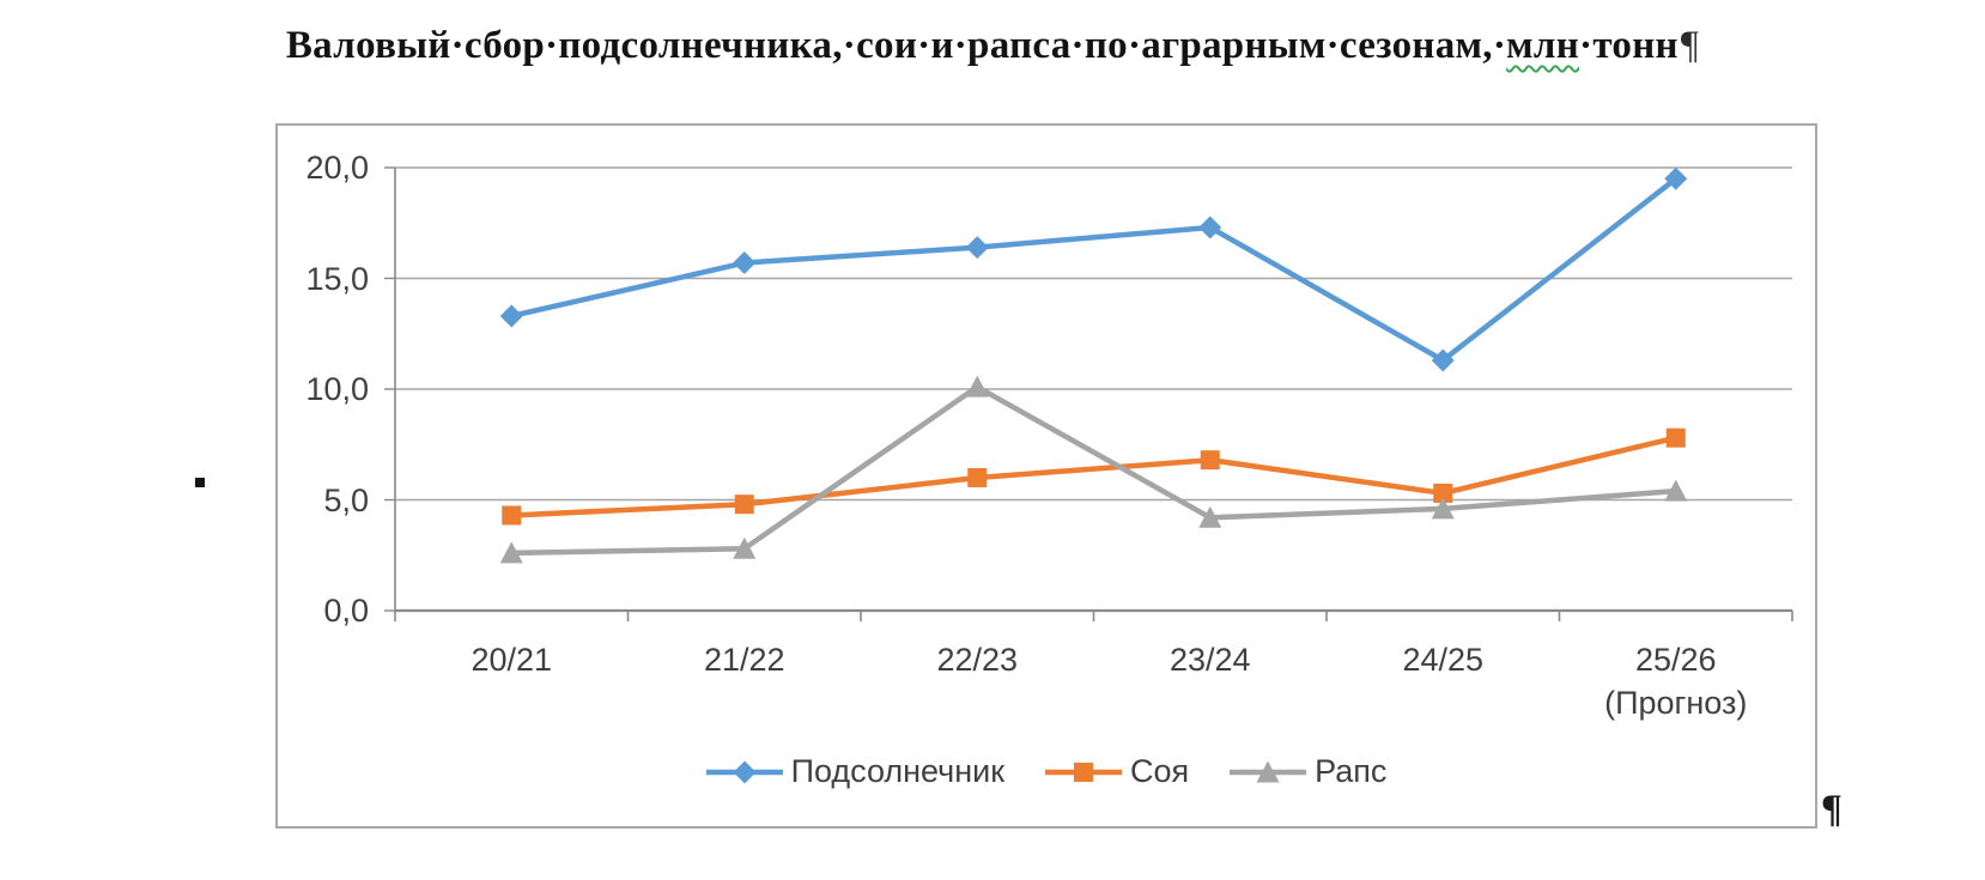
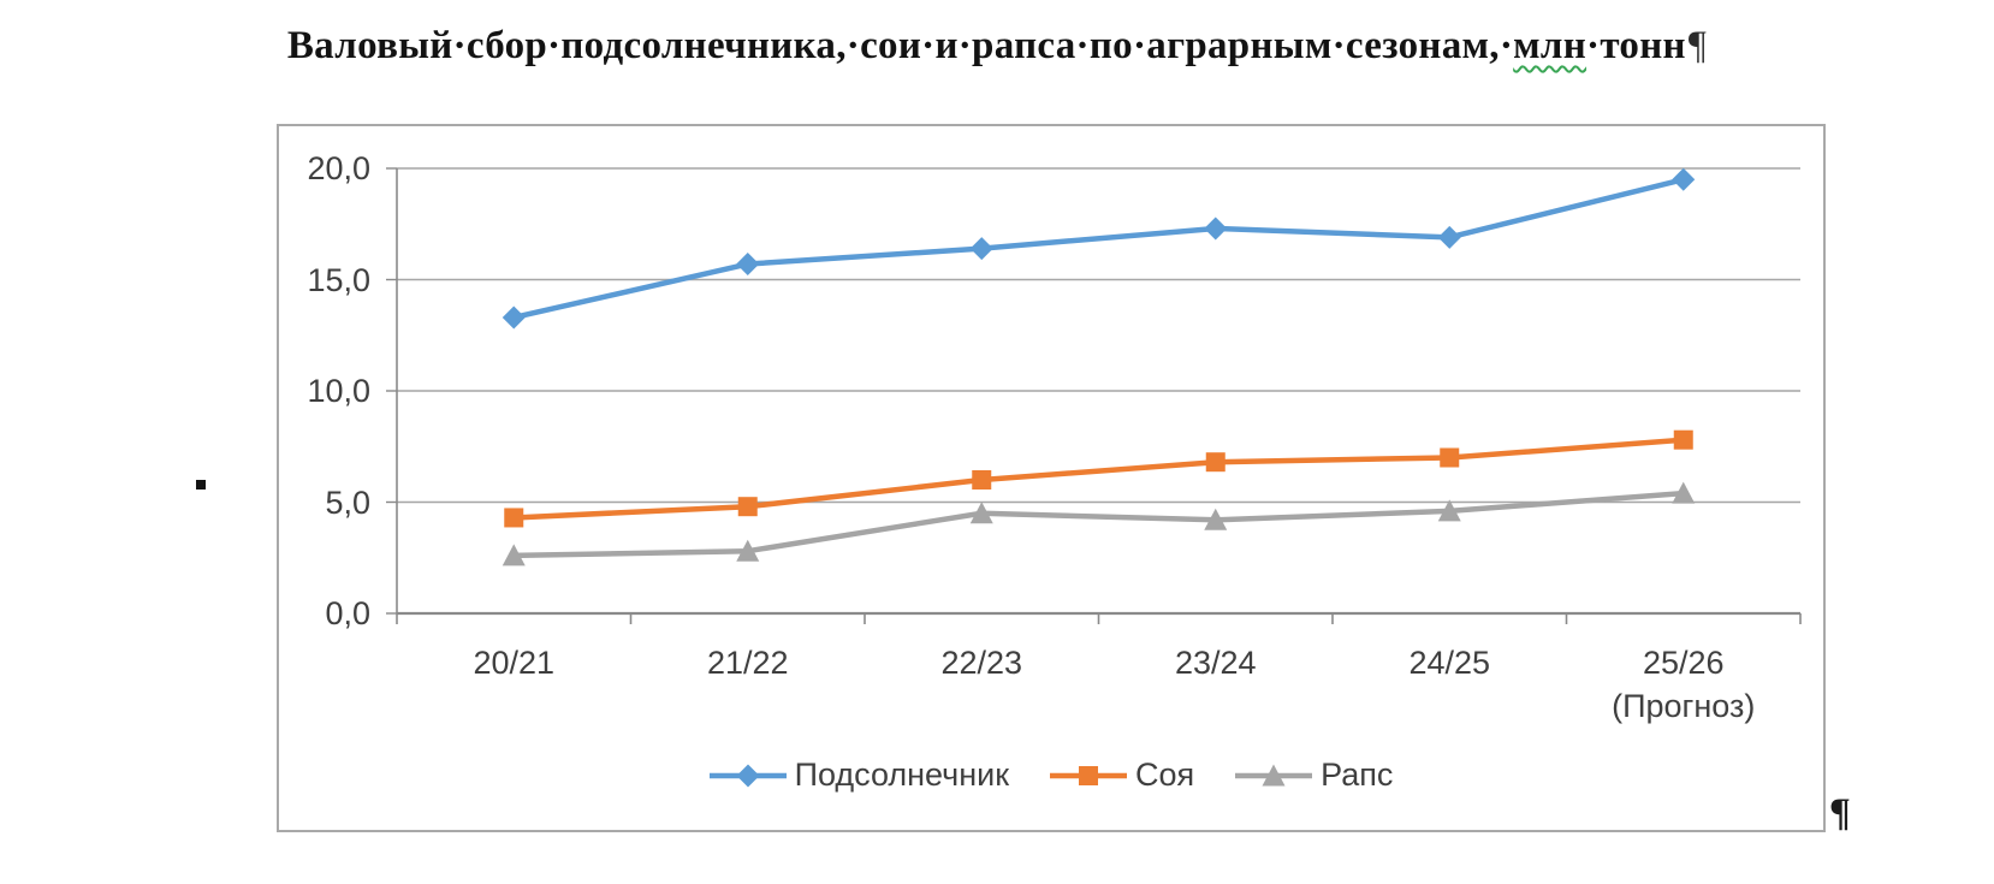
Рапс/22/23: 10,1 -> 4,5
Подсолнечник/24/25: 11,3 -> 16,9
Соя/24/25: 5,3 -> 7,0
